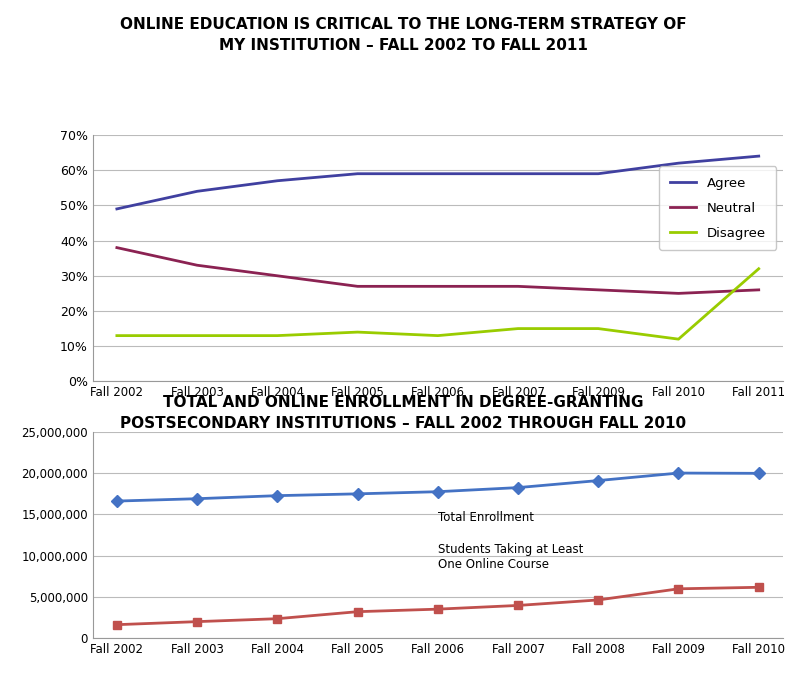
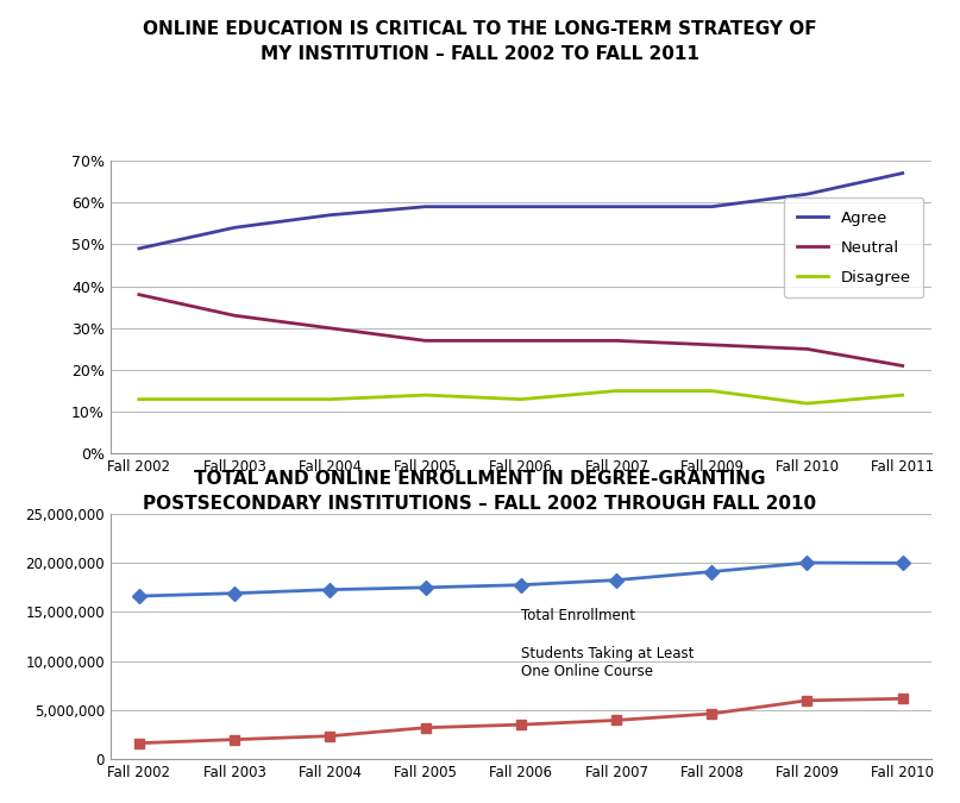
Agree/Fall 2011: 64% -> 67%
Neutral/Fall 2011: 26% -> 21%
Disagree/Fall 2011: 32% -> 14%
